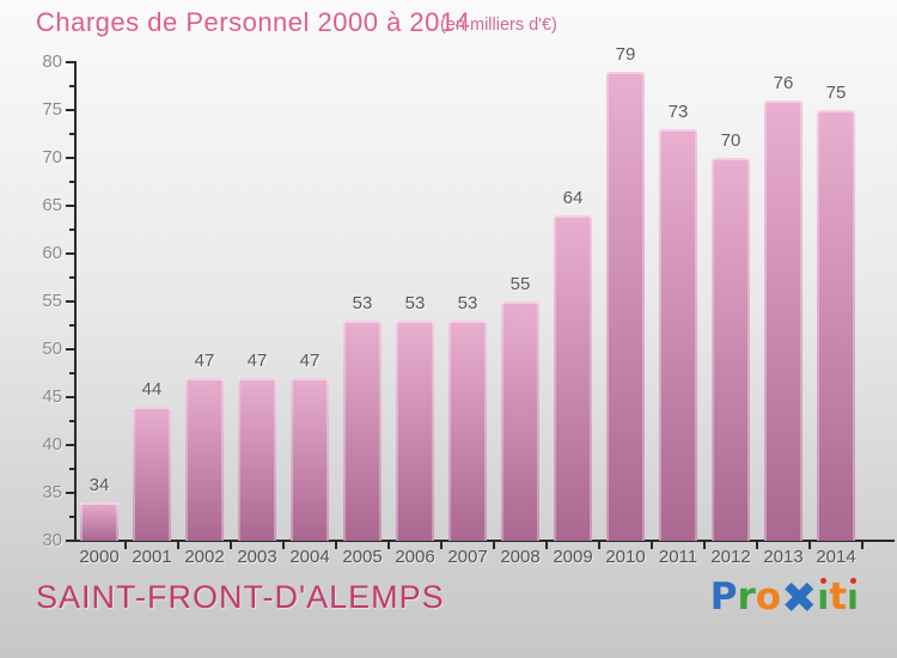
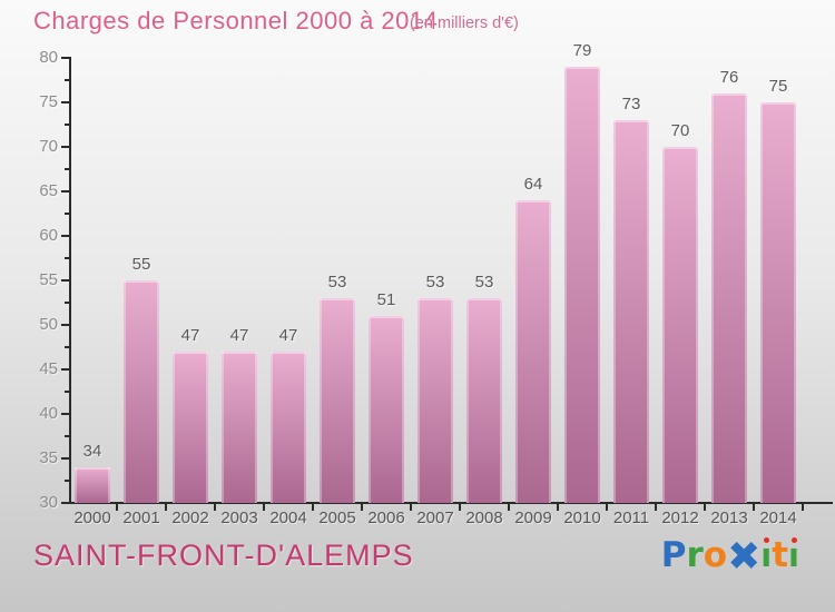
2001: 44 -> 55
2006: 53 -> 51
2008: 55 -> 53
